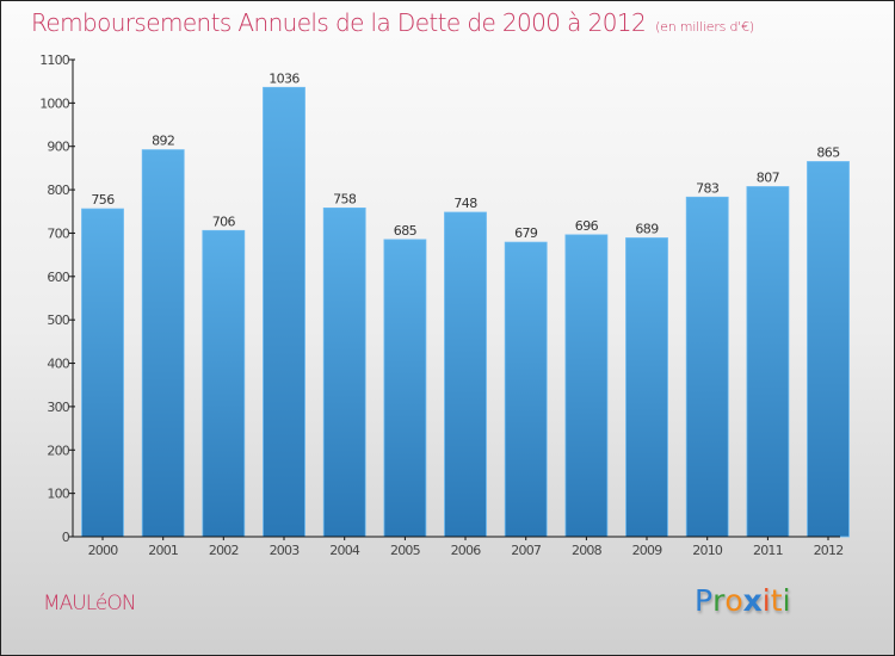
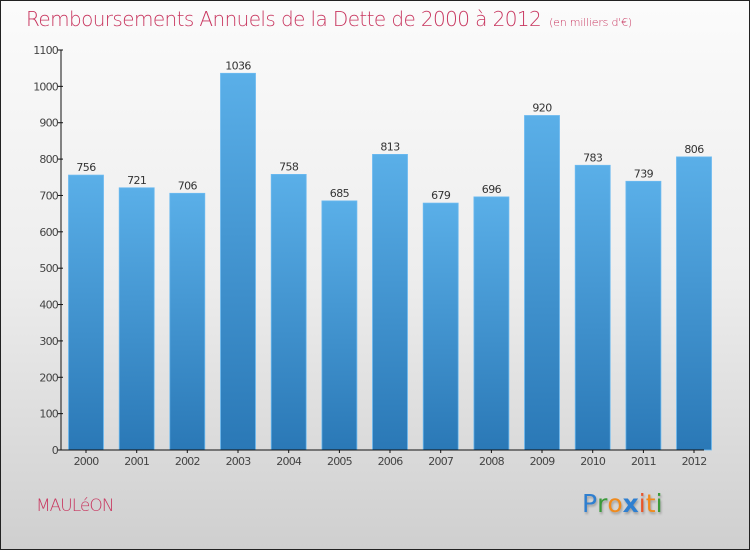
2001: 892 -> 721
2006: 748 -> 813
2009: 689 -> 920
2011: 807 -> 739
2012: 865 -> 806
